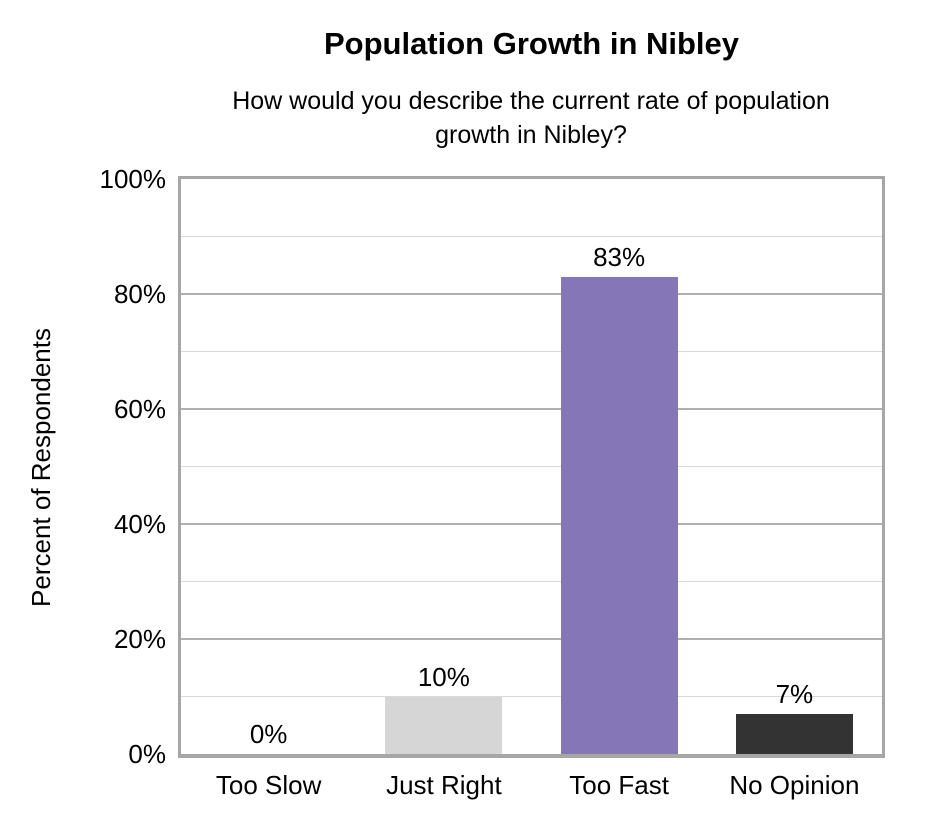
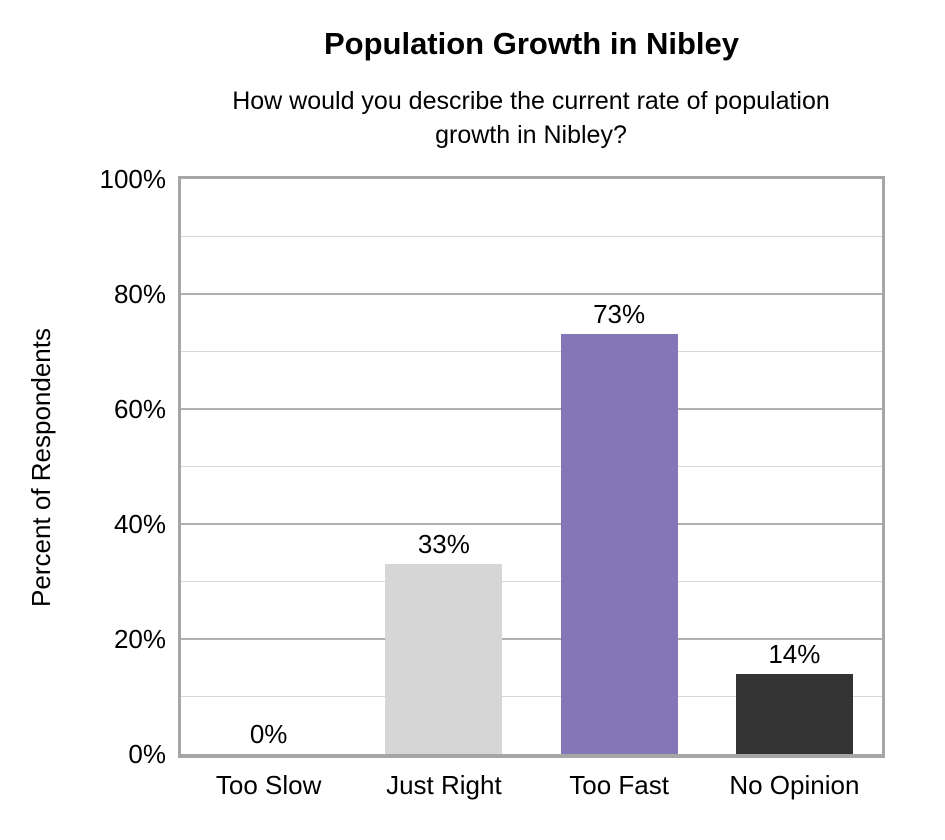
Just Right: 10% -> 33%
Too Fast: 83% -> 73%
No Opinion: 7% -> 14%
